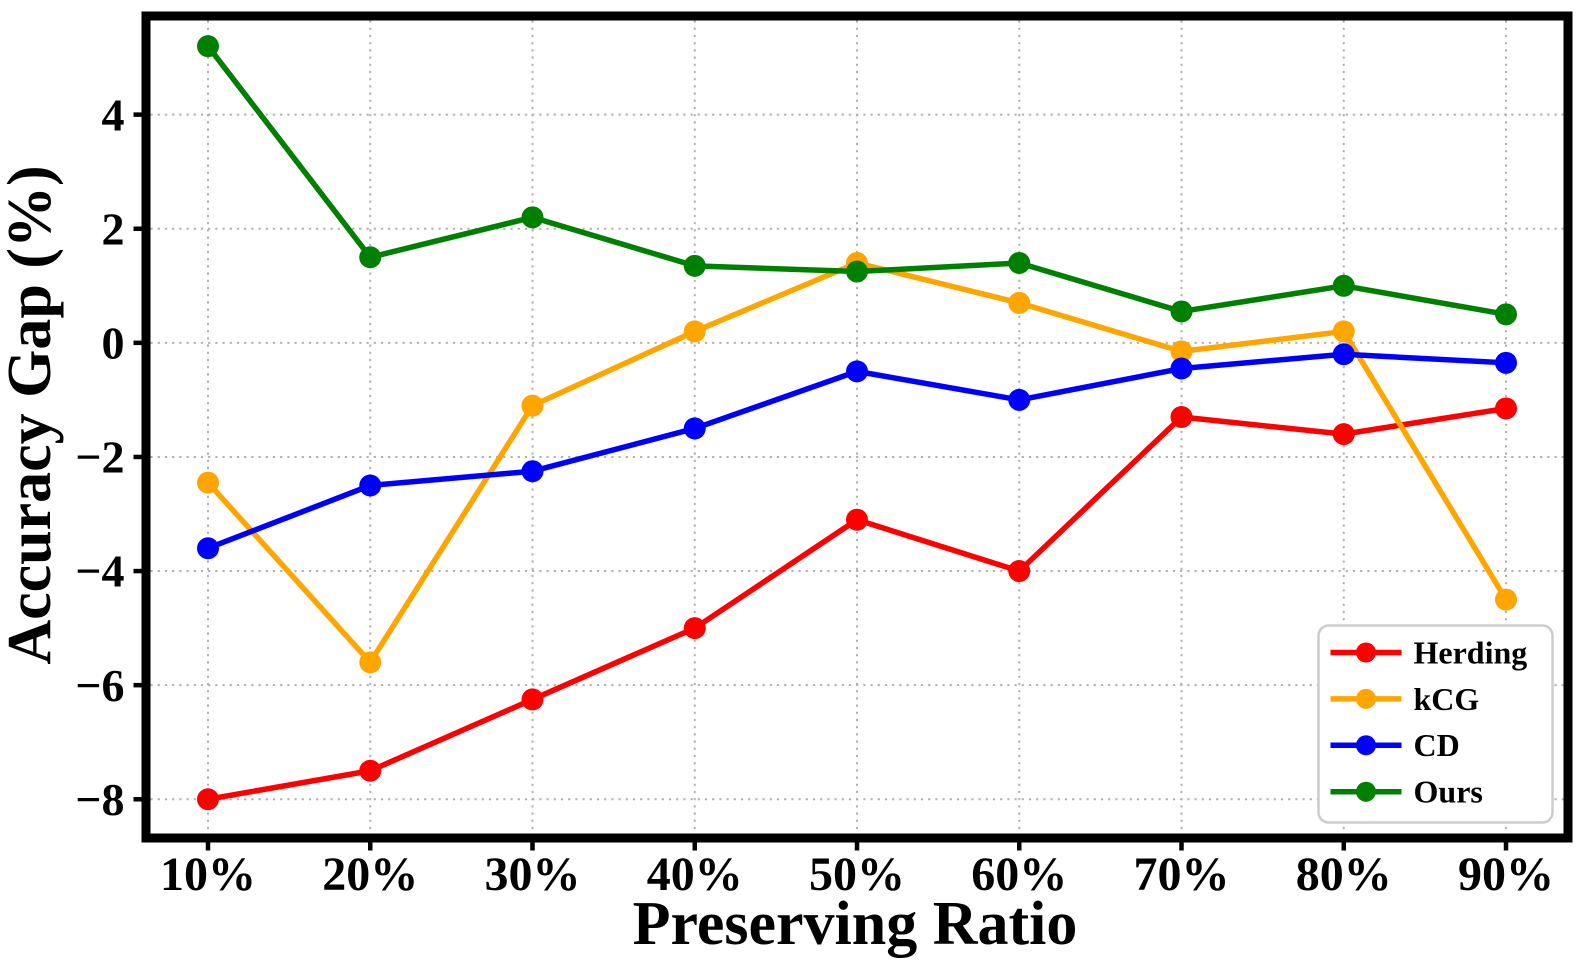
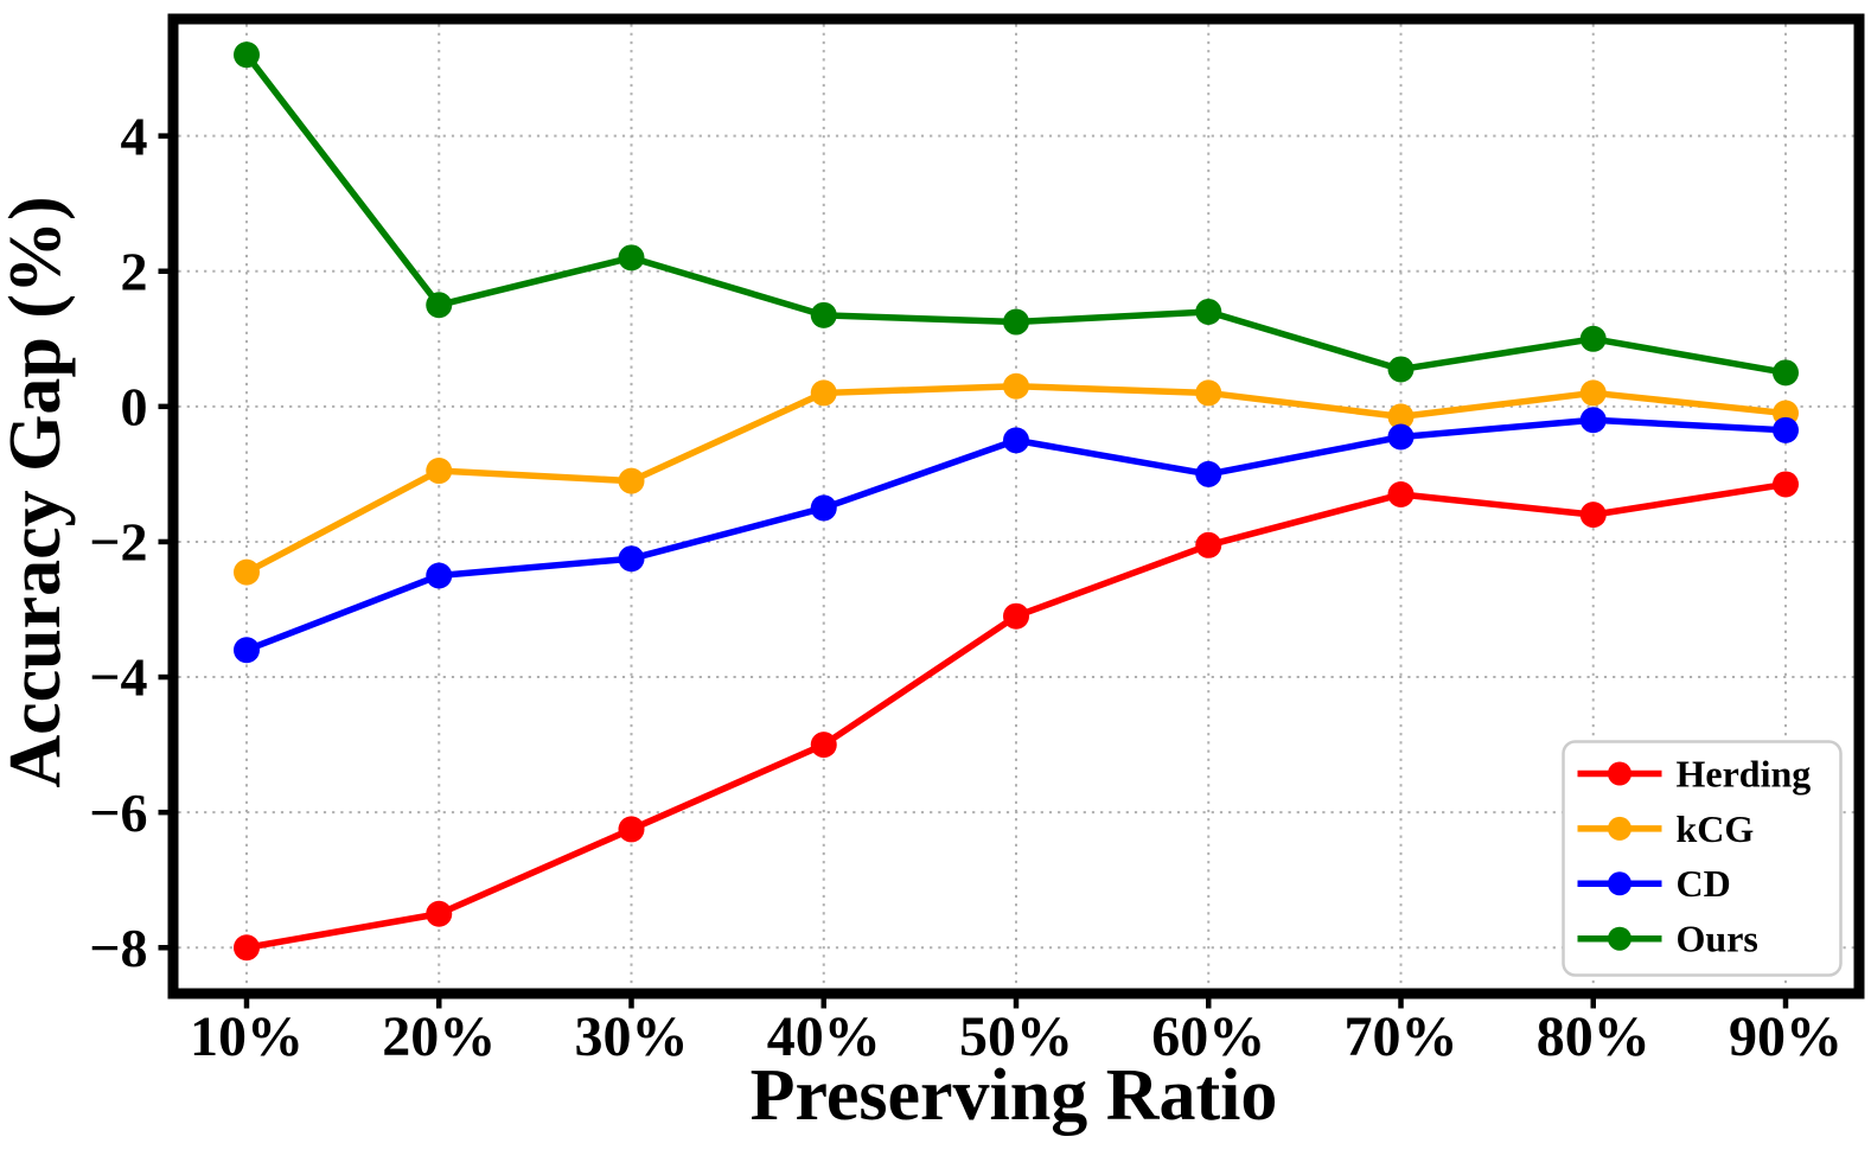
kCG/20%: -5.6 -> -0.9
kCG/50%: 1.4 -> 0.3
Herding/60%: -4.0 -> -2.0
kCG/60%: 0.7 -> 0.2
kCG/90%: -4.5 -> -0.1
